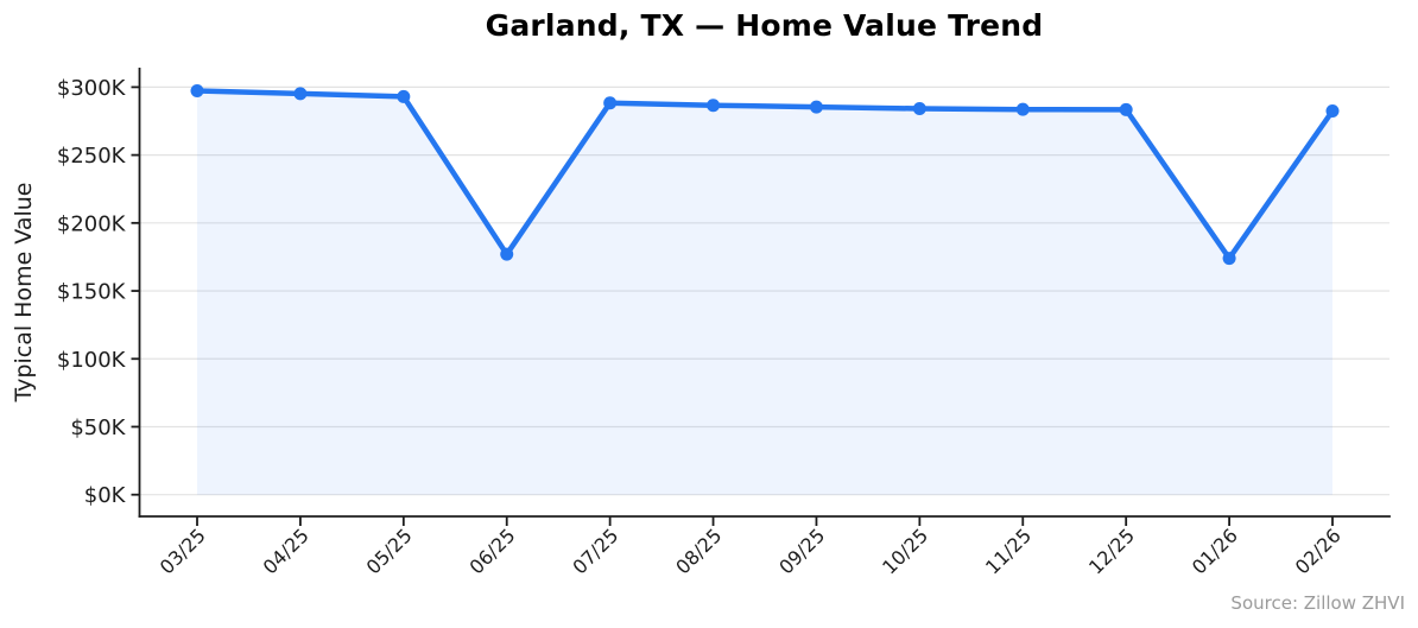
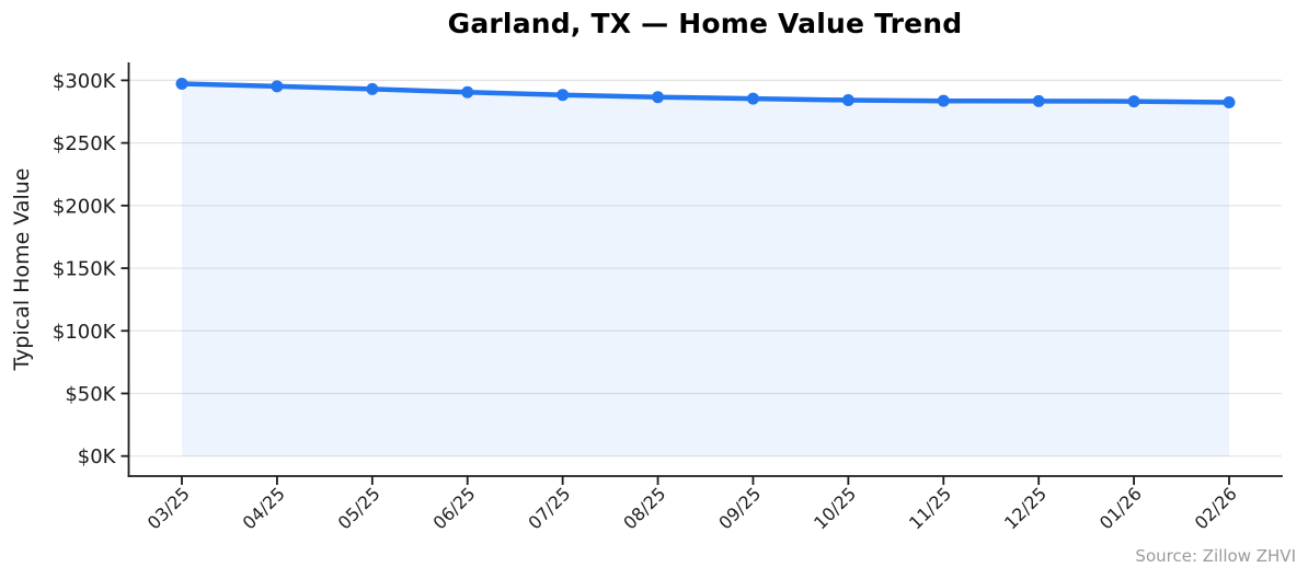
06/25: $177K -> $290K
01/26: $174K -> $283K
